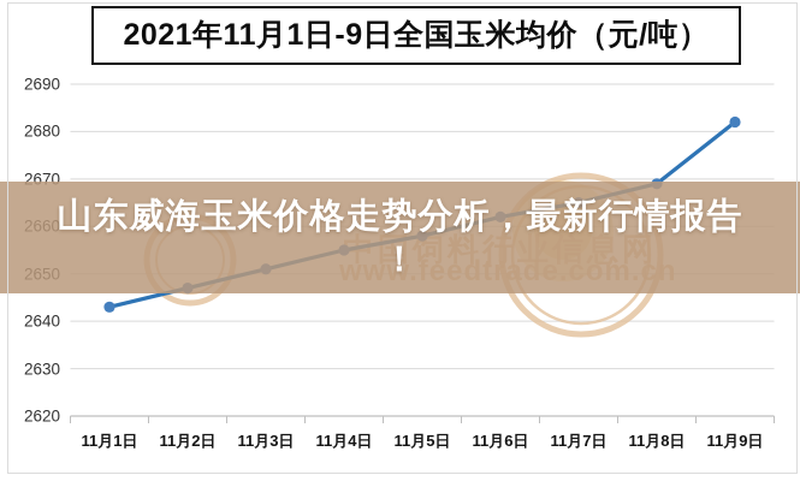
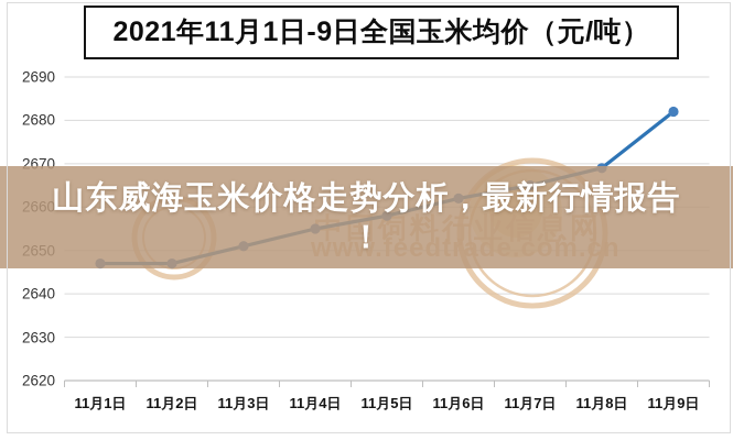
11月1日: 2643 -> 2647
